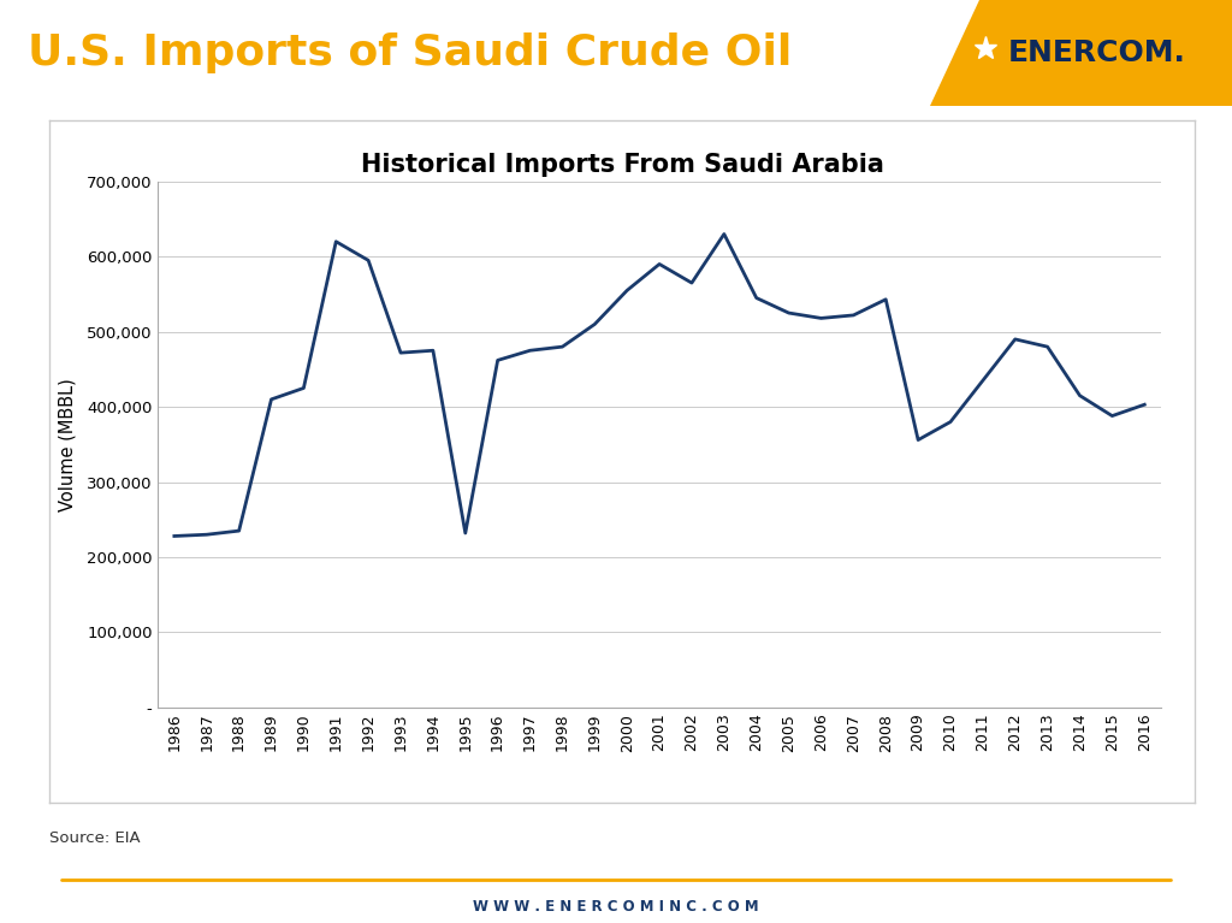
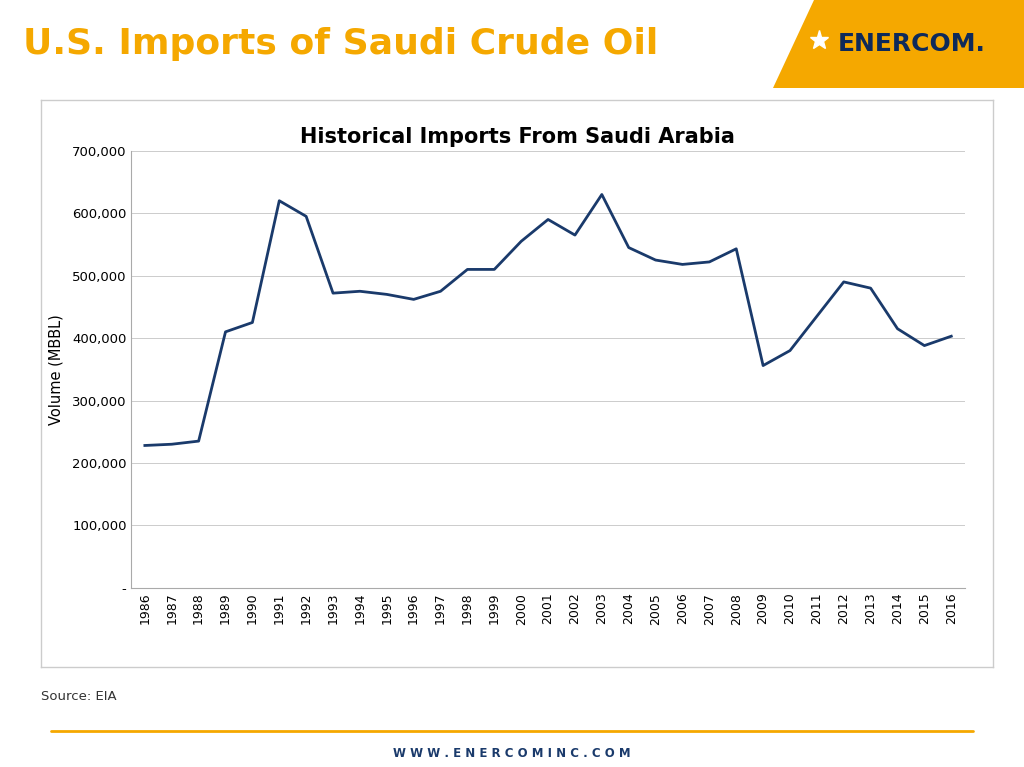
1995: 232,000 -> 470,000
1998: 480,000 -> 510,000
